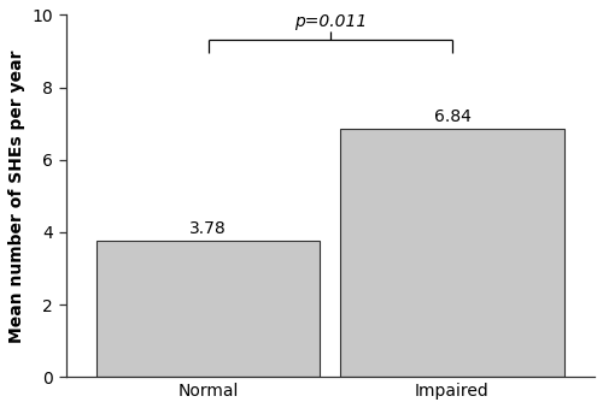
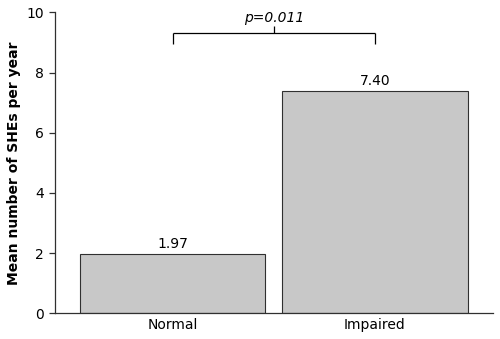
Normal: 3.78 -> 1.97
Impaired: 6.84 -> 7.40
